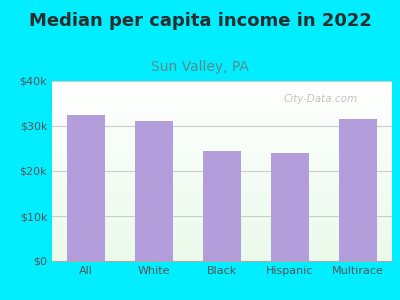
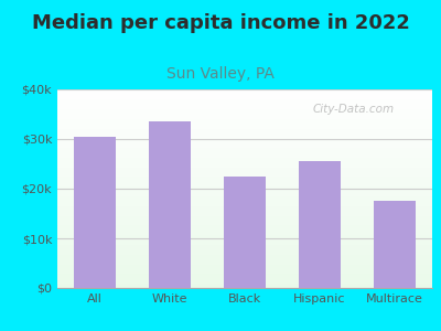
All: $32.5k -> $30.5k
White: $31.0k -> $33.5k
Black: $24.5k -> $22.5k
Hispanic: $24.0k -> $25.5k
Multirace: $31.5k -> $17.5k
